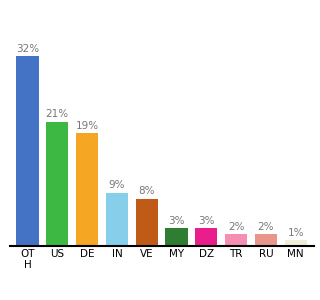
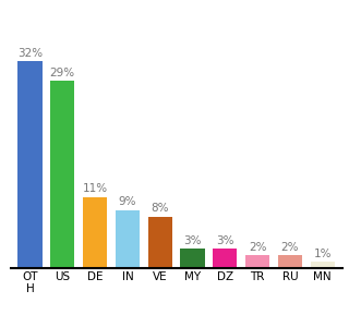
US: 21% -> 29%
DE: 19% -> 11%
